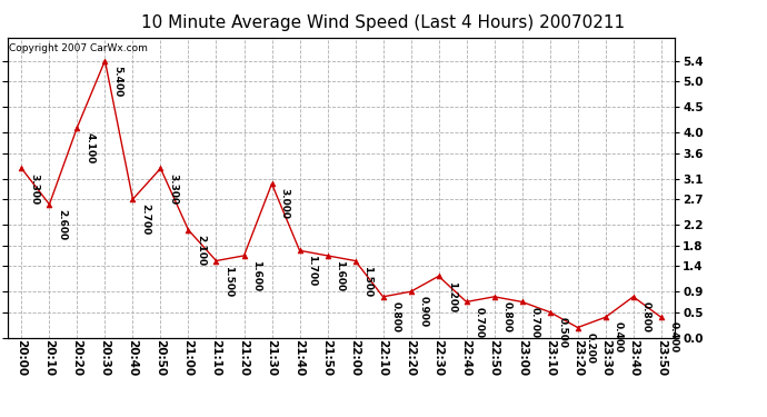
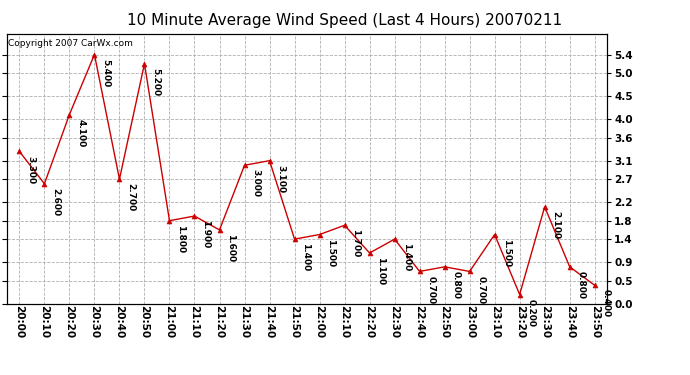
20:50: 3.300 -> 5.200
21:00: 2.100 -> 1.800
21:10: 1.500 -> 1.900
21:40: 1.700 -> 3.100
21:50: 1.600 -> 1.400
22:10: 0.800 -> 1.700
22:20: 0.900 -> 1.100
22:30: 1.200 -> 1.400
23:10: 0.500 -> 1.500
23:30: 0.400 -> 2.100
